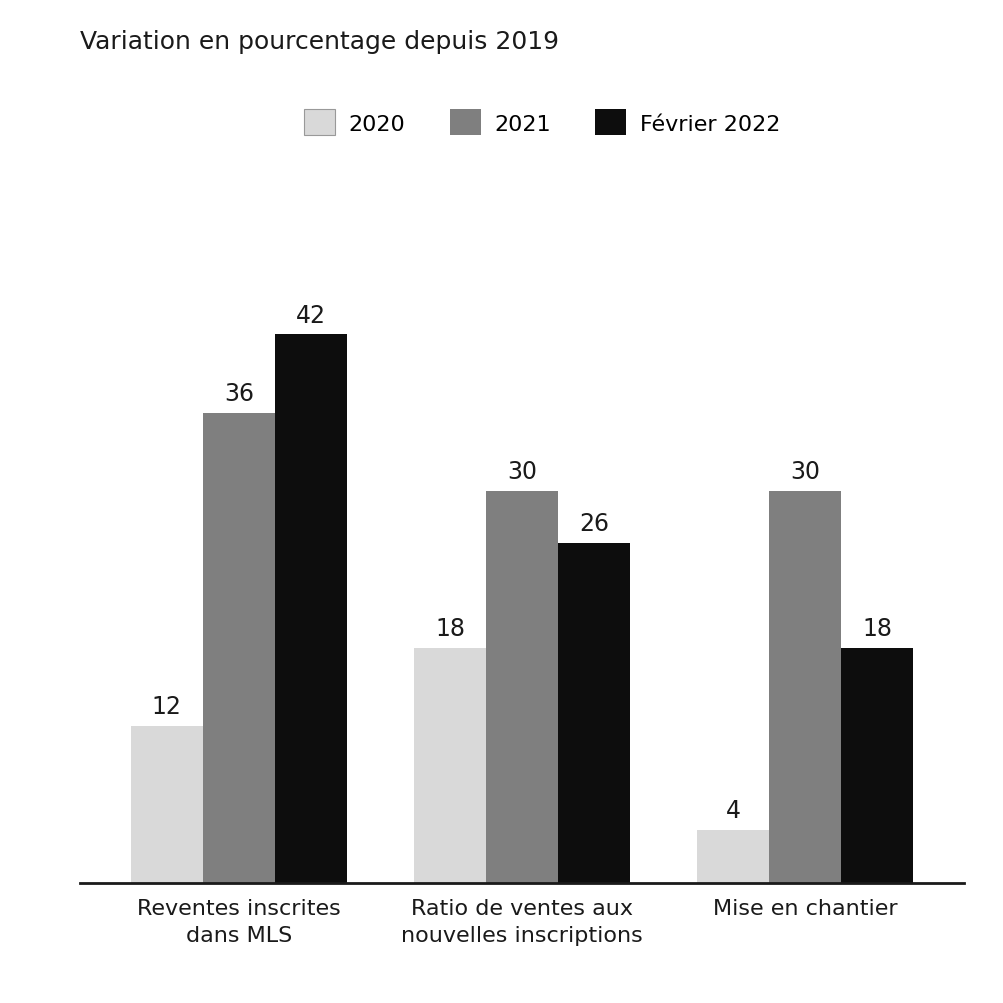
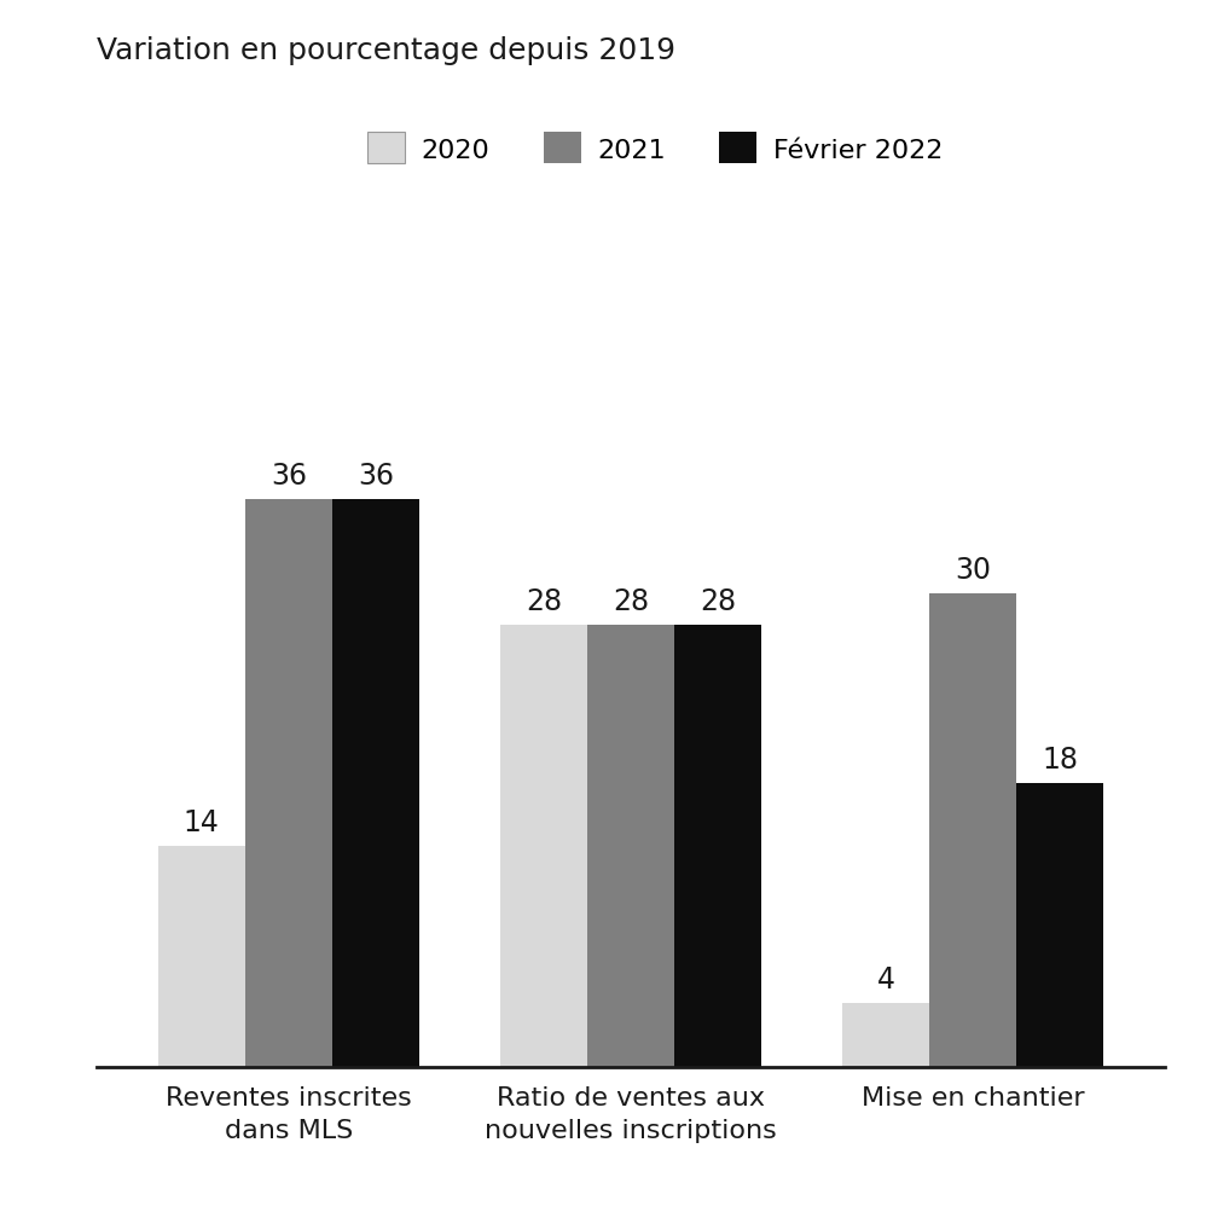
2020/Reventes inscrites dans MLS: 12 -> 14
Février 2022/Reventes inscrites dans MLS: 42 -> 36
2020/Ratio de ventes aux nouvelles inscriptions: 18 -> 28
2021/Ratio de ventes aux nouvelles inscriptions: 30 -> 28
Février 2022/Ratio de ventes aux nouvelles inscriptions: 26 -> 28
